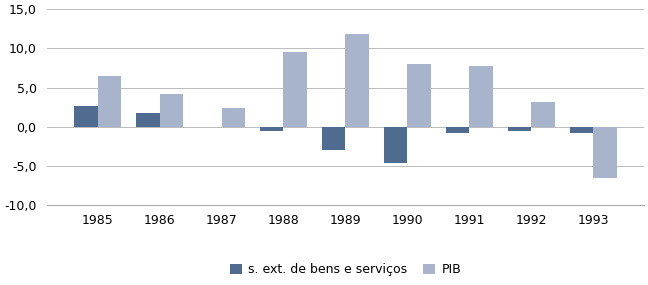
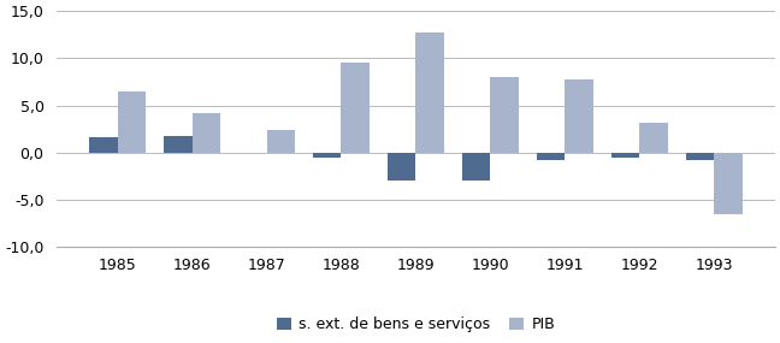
s. ext. de bens e serviços/1985: 2,6 -> 1,6
PIB/1989: 11,8 -> 12,7
s. ext. de bens e serviços/1990: -4,6 -> -3,0
